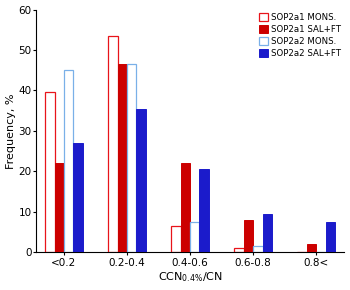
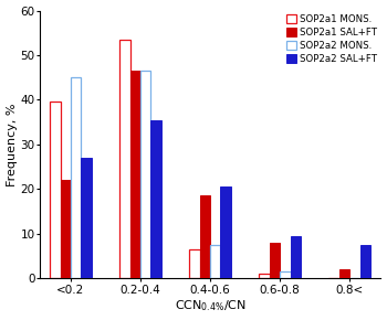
SOP2a1 SAL+FT/0.4-0.6: 22.0 -> 18.5
